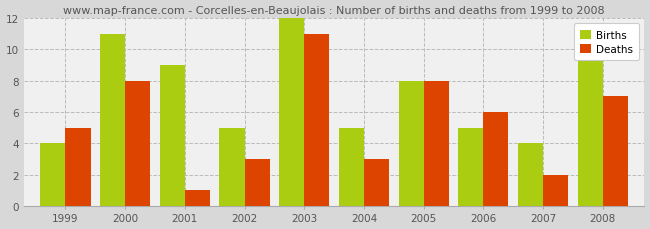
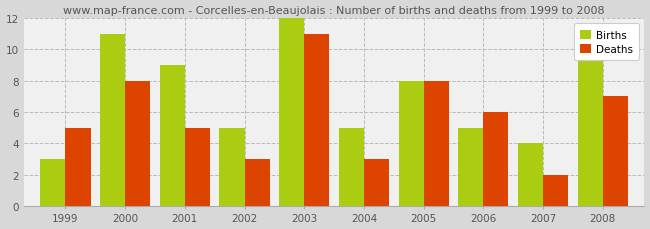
Births/1999: 4 -> 3
Deaths/2001: 1 -> 5
